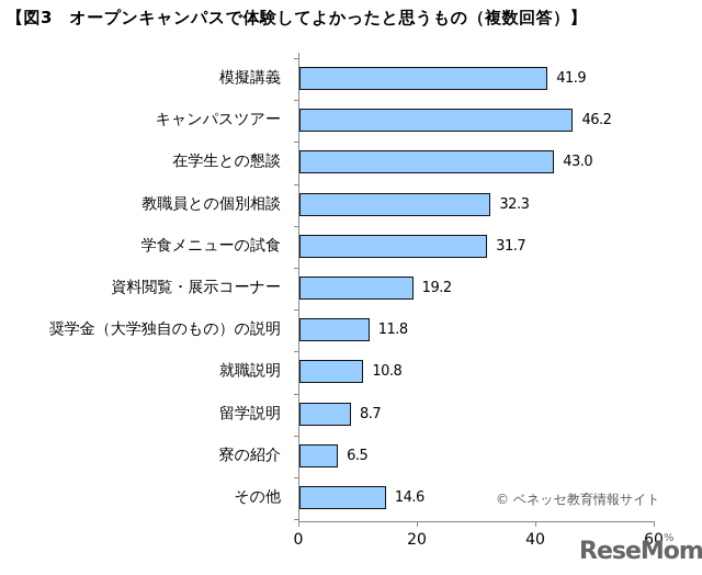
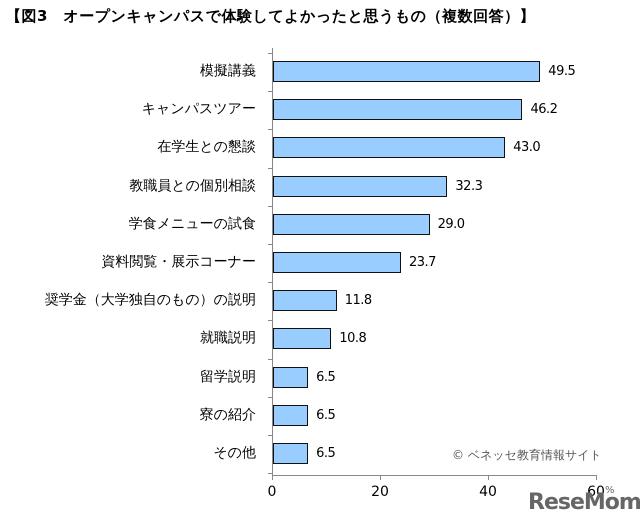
模擬講義: 41.9 -> 49.5
学食メニューの試食: 31.7 -> 29.0
資料閲覧・展示コーナー: 19.2 -> 23.7
留学説明: 8.7 -> 6.5
その他: 14.6 -> 6.5
